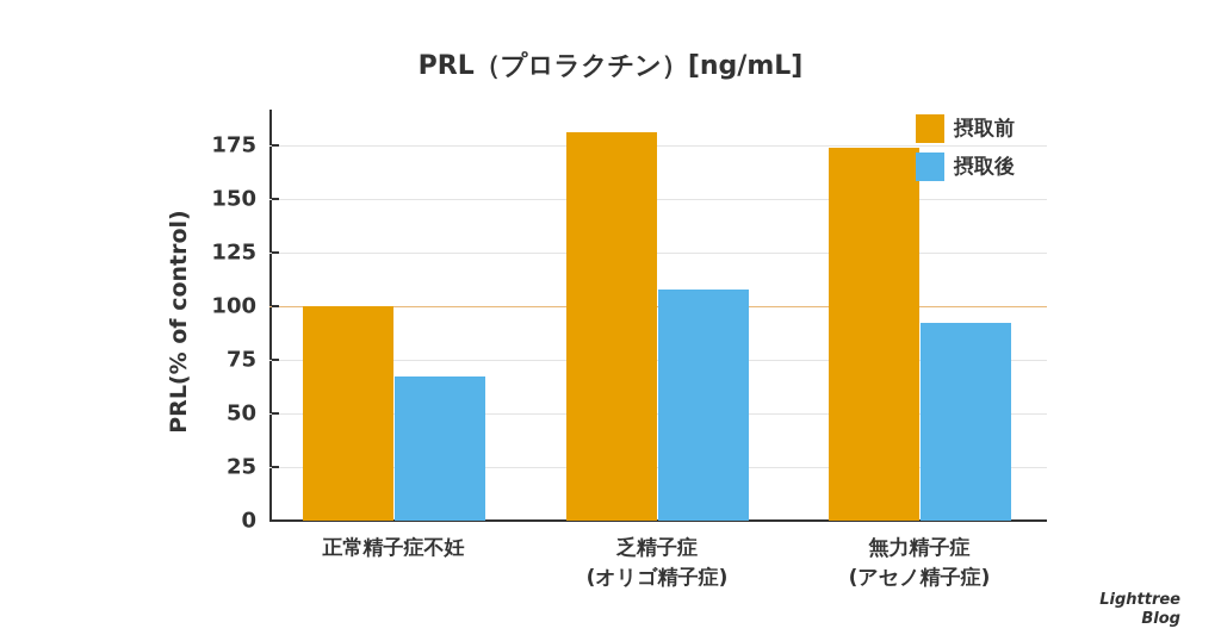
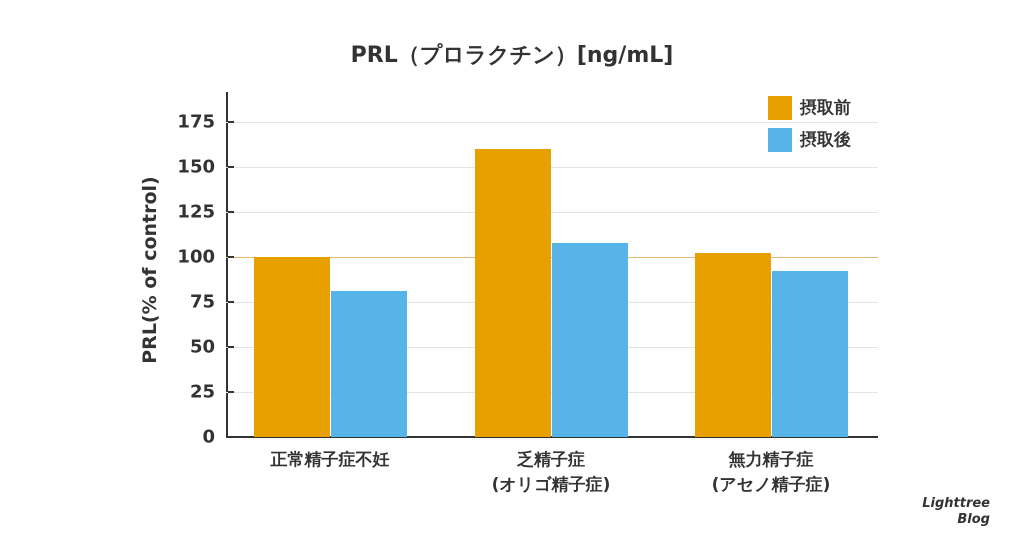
摂取後/正常精子症不妊: 67 -> 81
摂取前/乏精子症 (オリゴ精子症): 181 -> 160
摂取前/無力精子症 (アセノ精子症): 174 -> 102
